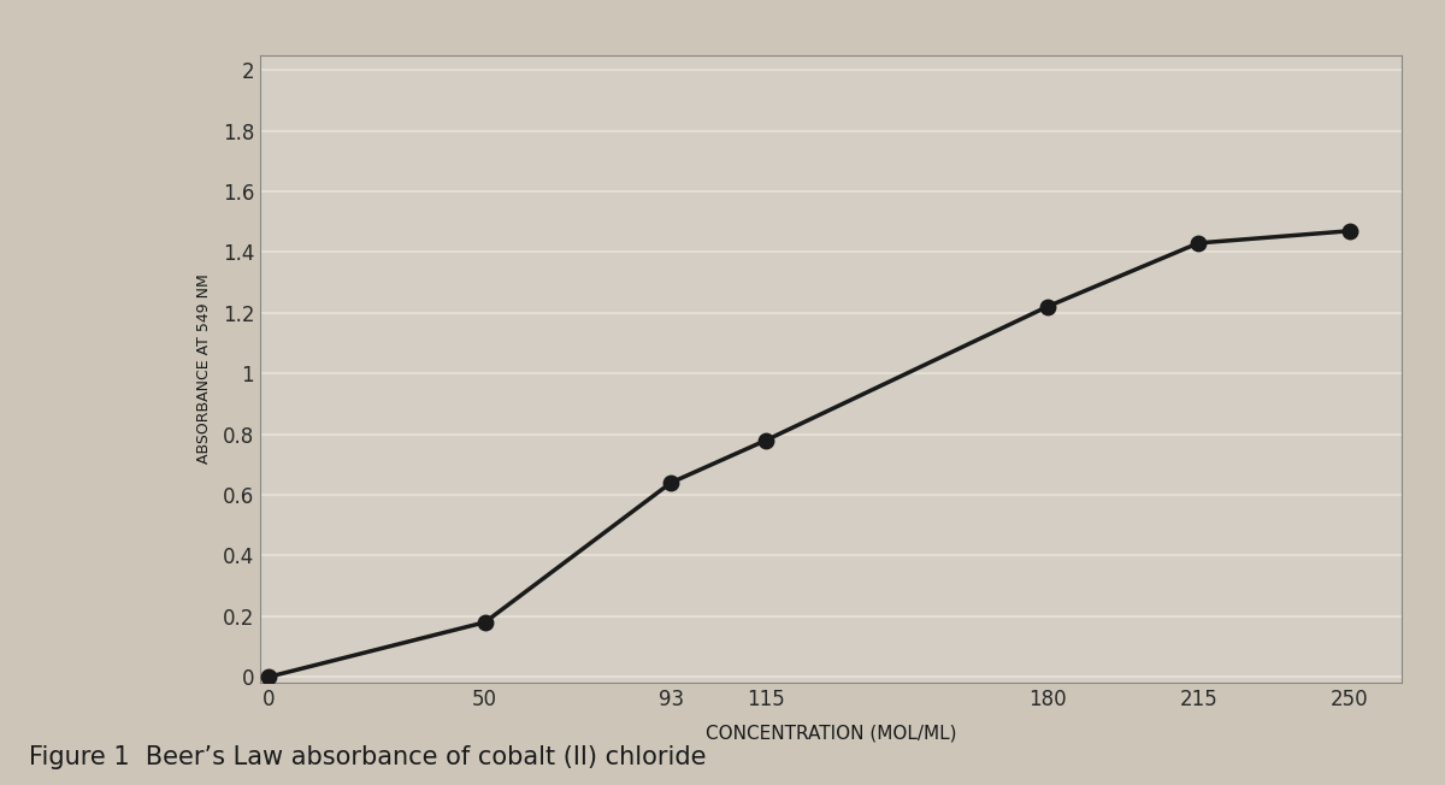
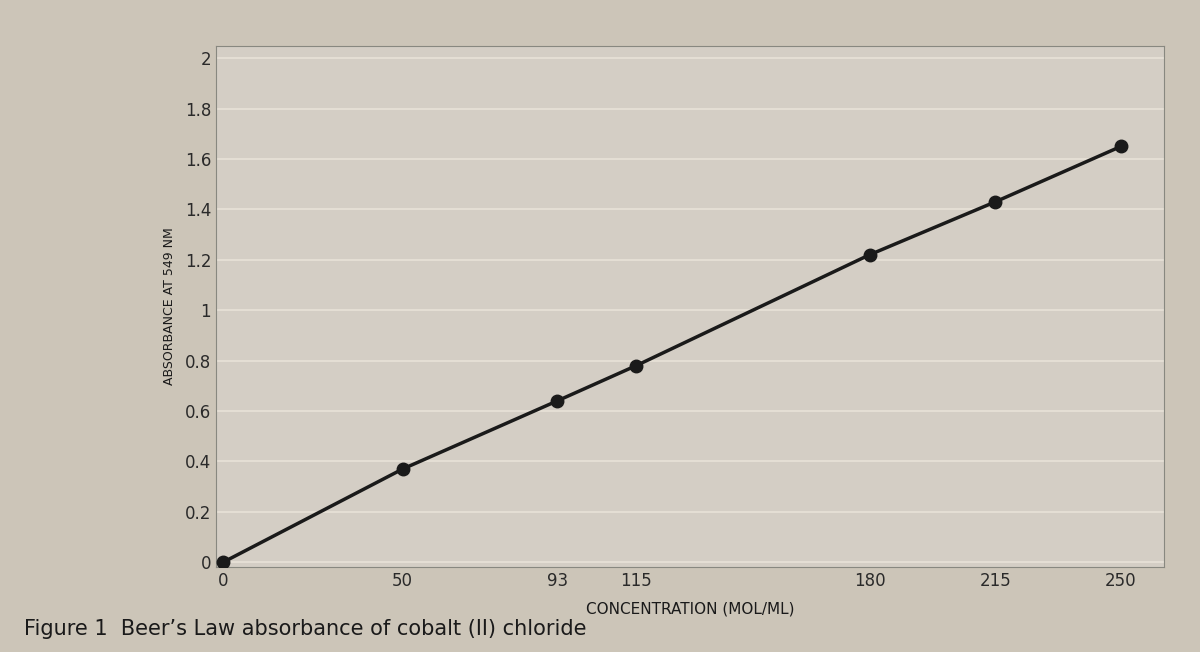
50: 0.18 -> 0.37
250: 1.47 -> 1.65
